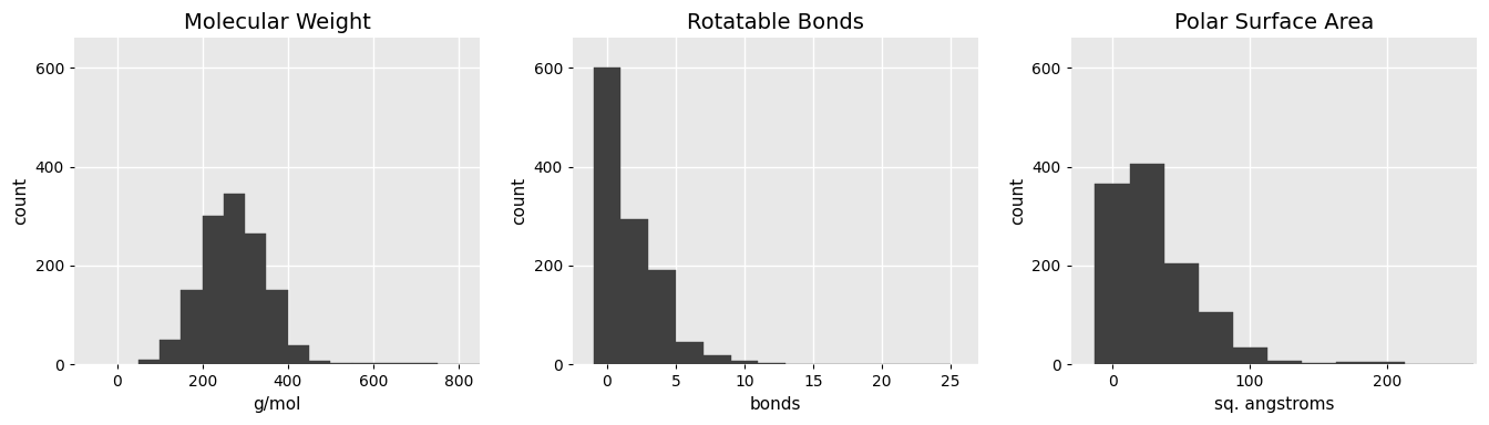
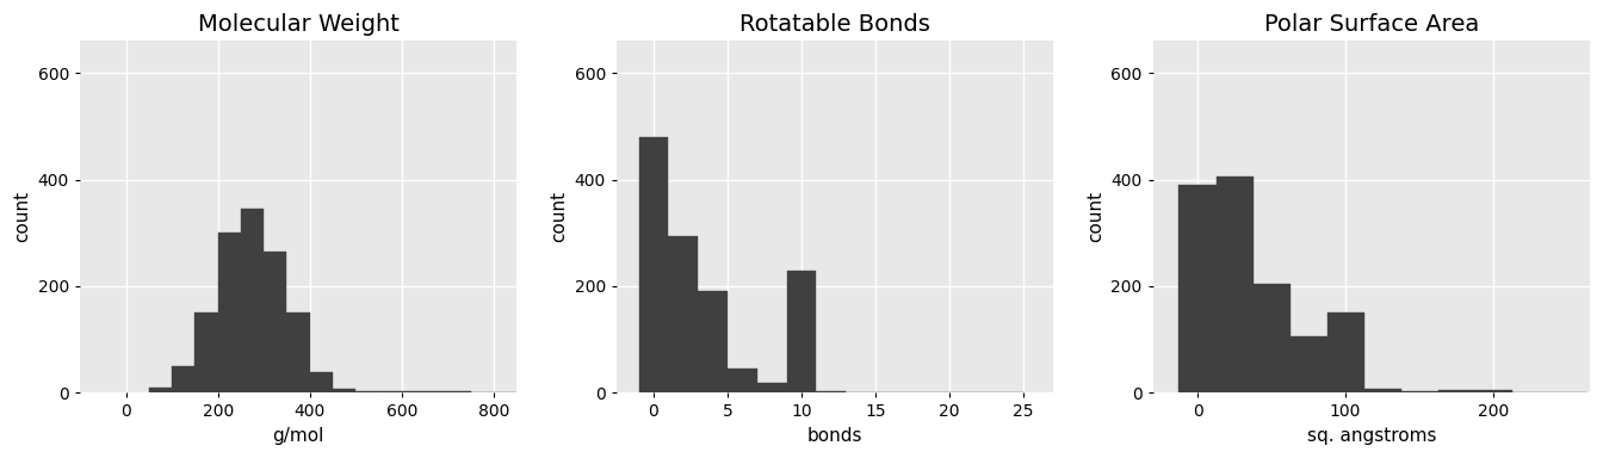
Rotatable Bonds/0: 600 -> 480
Rotatable Bonds/10: 8 -> 230
Polar Surface Area/0: 365 -> 390
Polar Surface Area/100: 35 -> 150
